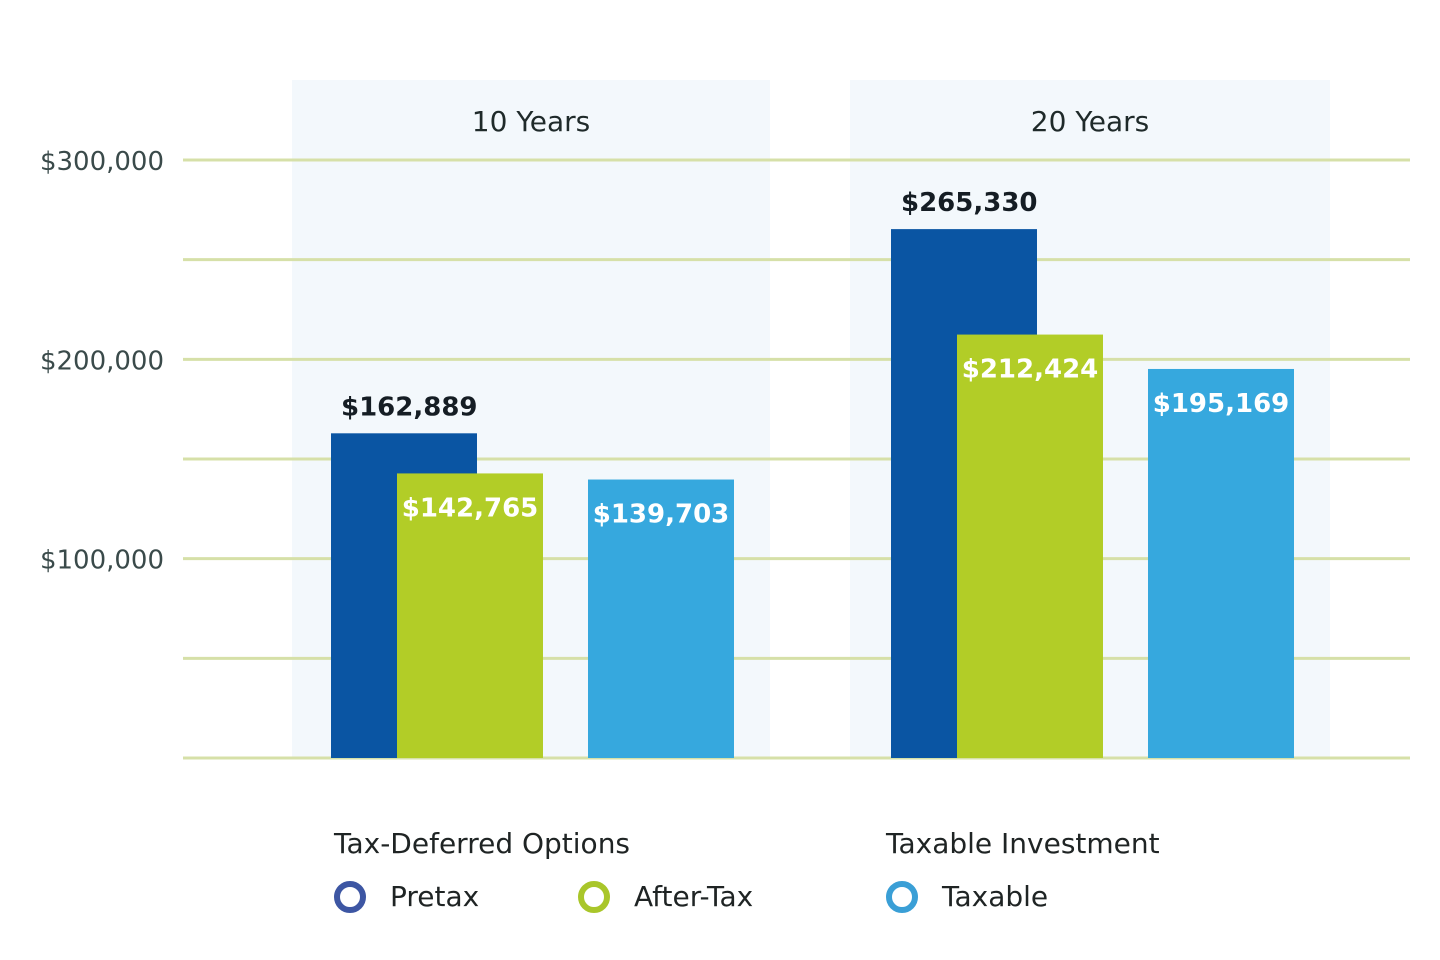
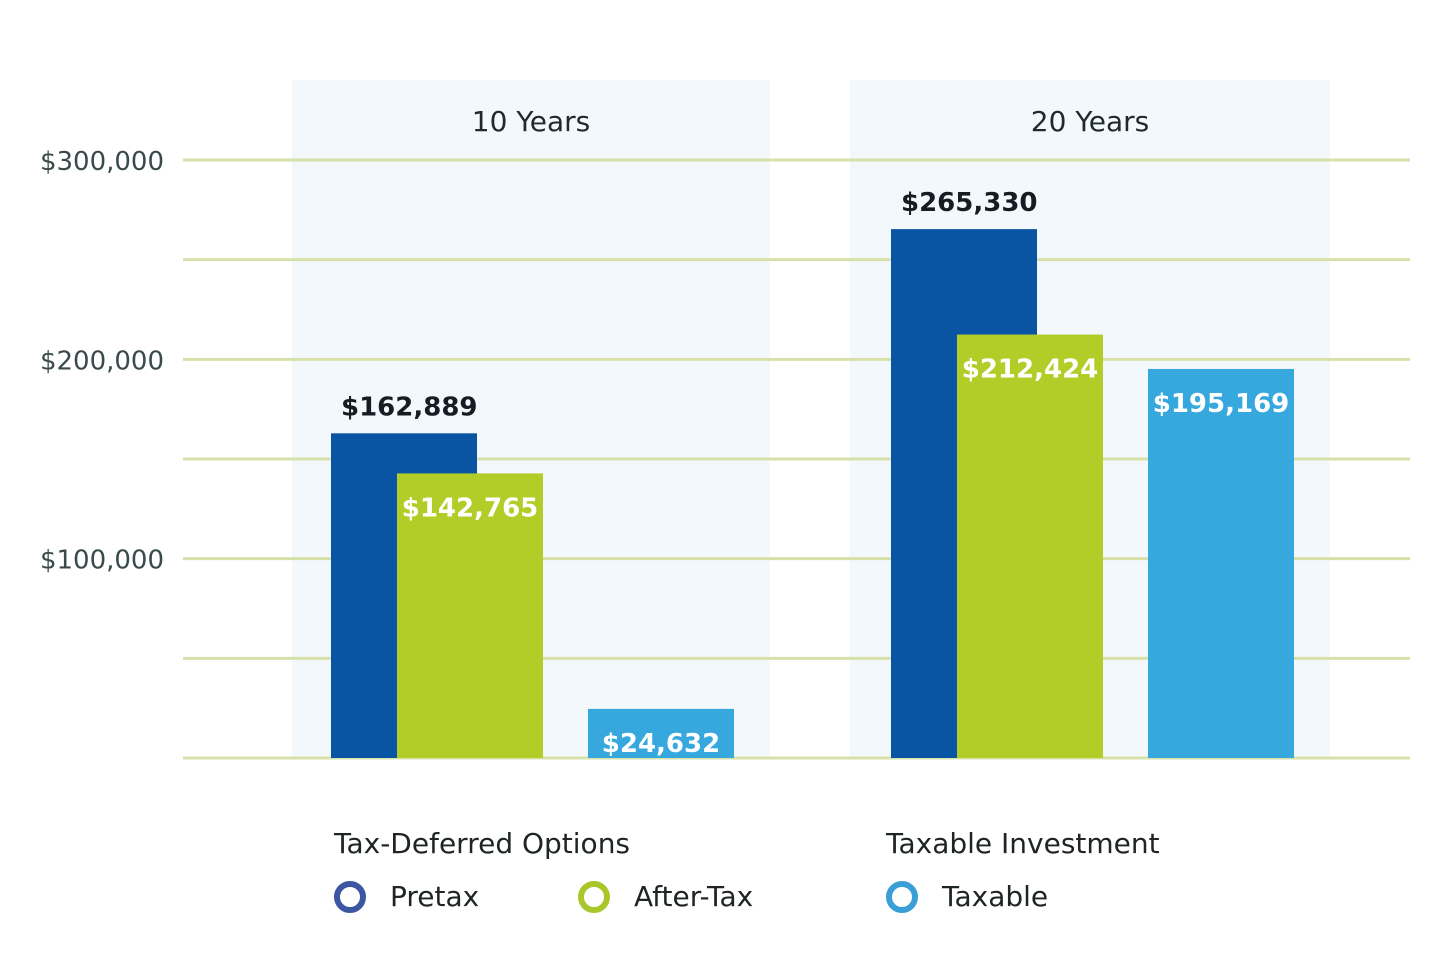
Taxable/10 Years: $139,703 -> $24,632
